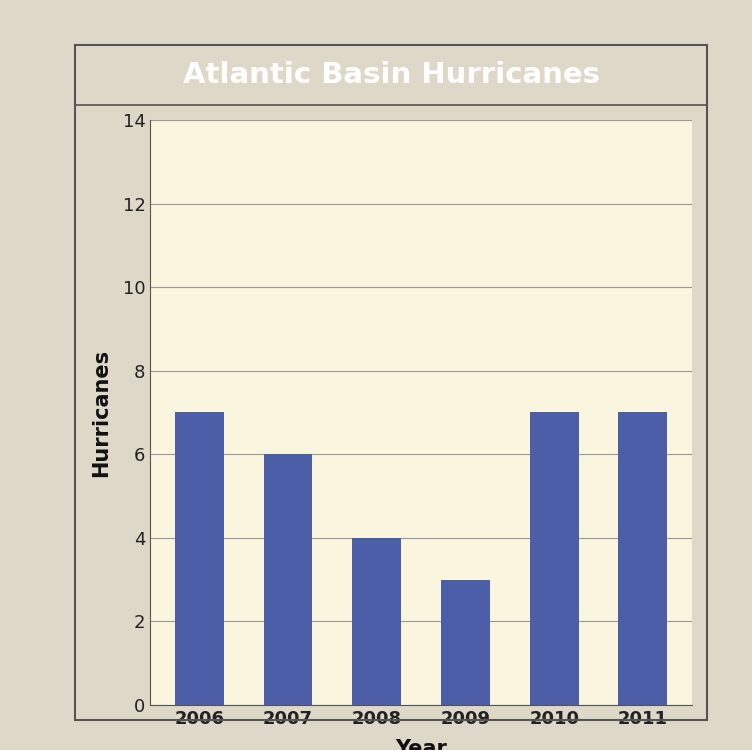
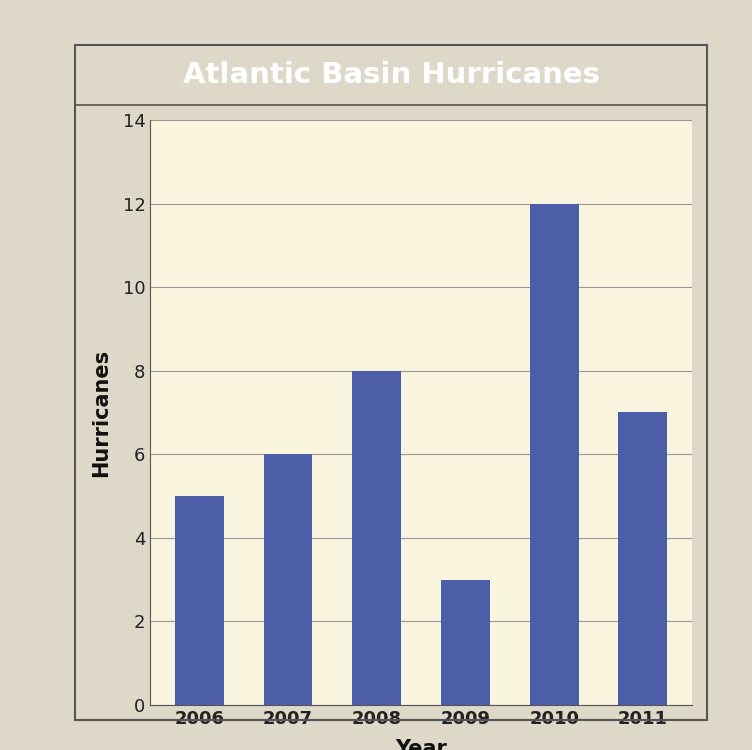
2006: 7 -> 5
2008: 4 -> 8
2010: 7 -> 12
